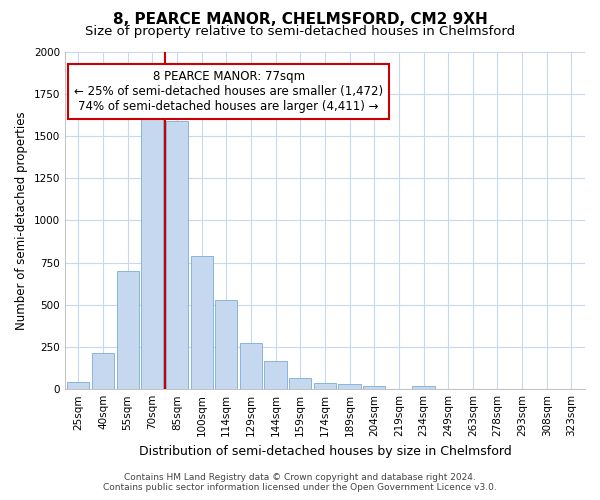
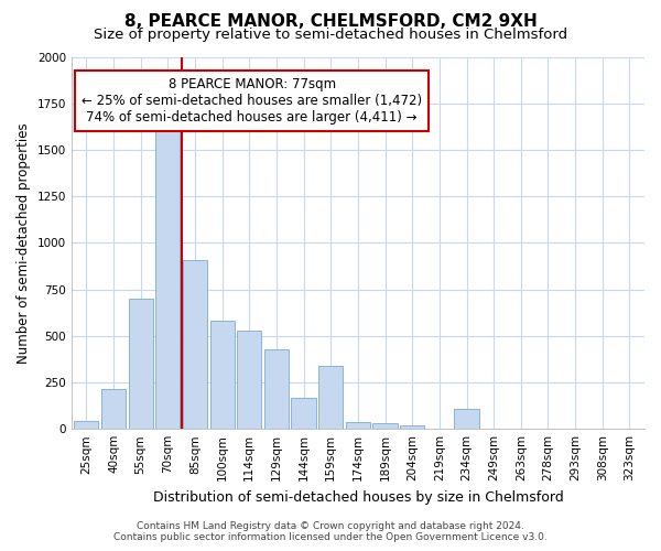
85sqm: 1590 -> 910
100sqm: 790 -> 580
129sqm: 280 -> 430
159sqm: 60 -> 340
234sqm: 20 -> 110
